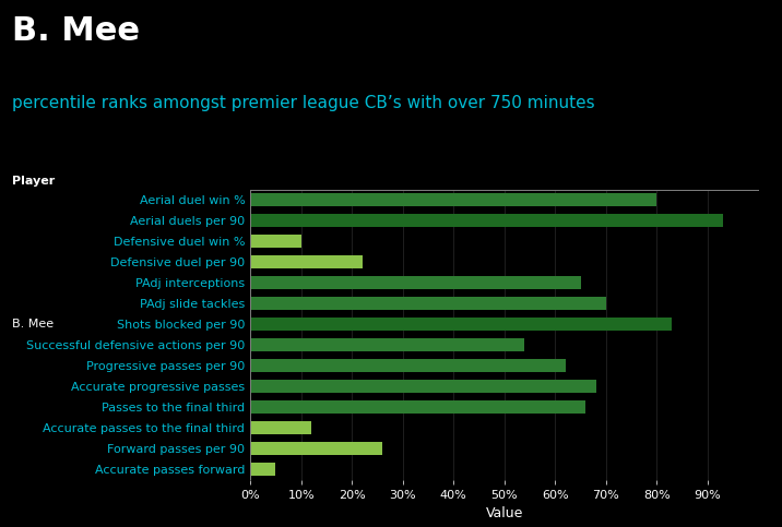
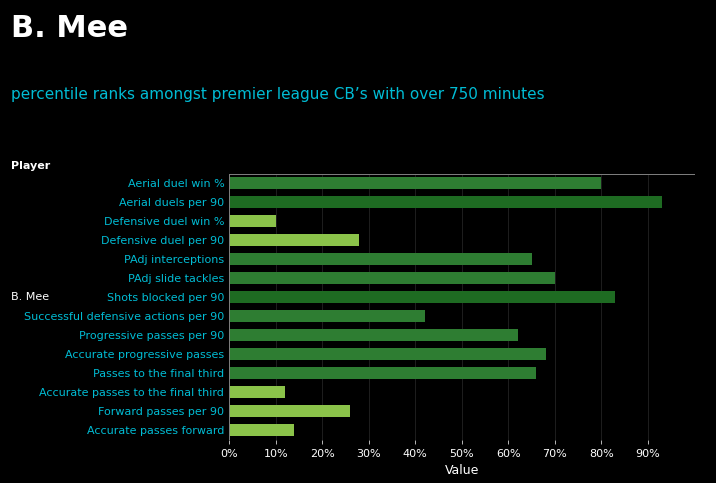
Defensive duel per 90: 22% -> 28%
Successful defensive actions per 90: 54% -> 42%
Accurate passes forward: 5% -> 14%
